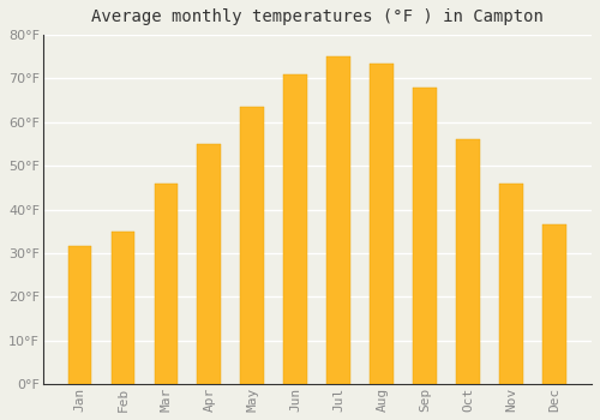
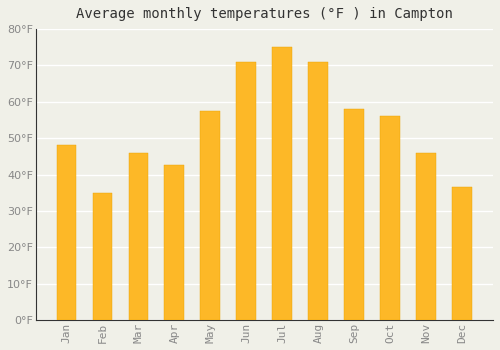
Jan: 31.5°F -> 48.0°F
Apr: 55.0°F -> 42.5°F
May: 63.5°F -> 57.5°F
Aug: 73.5°F -> 71.0°F
Sep: 68.0°F -> 58.0°F
